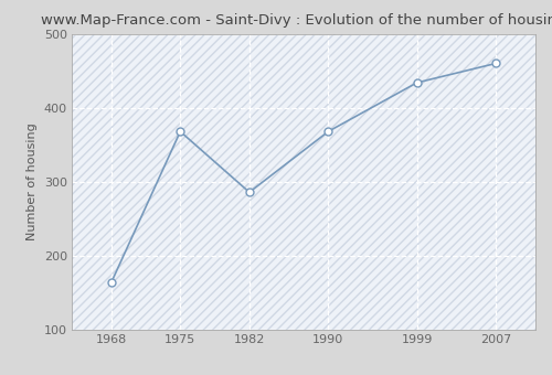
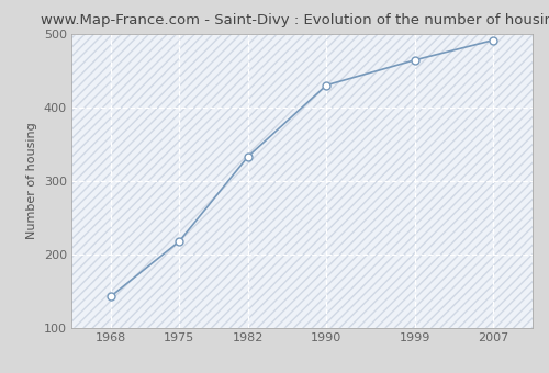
1968: 164 -> 143
1975: 368 -> 218
1982: 286 -> 333
1990: 368 -> 430
1999: 434 -> 464
2007: 460 -> 491
